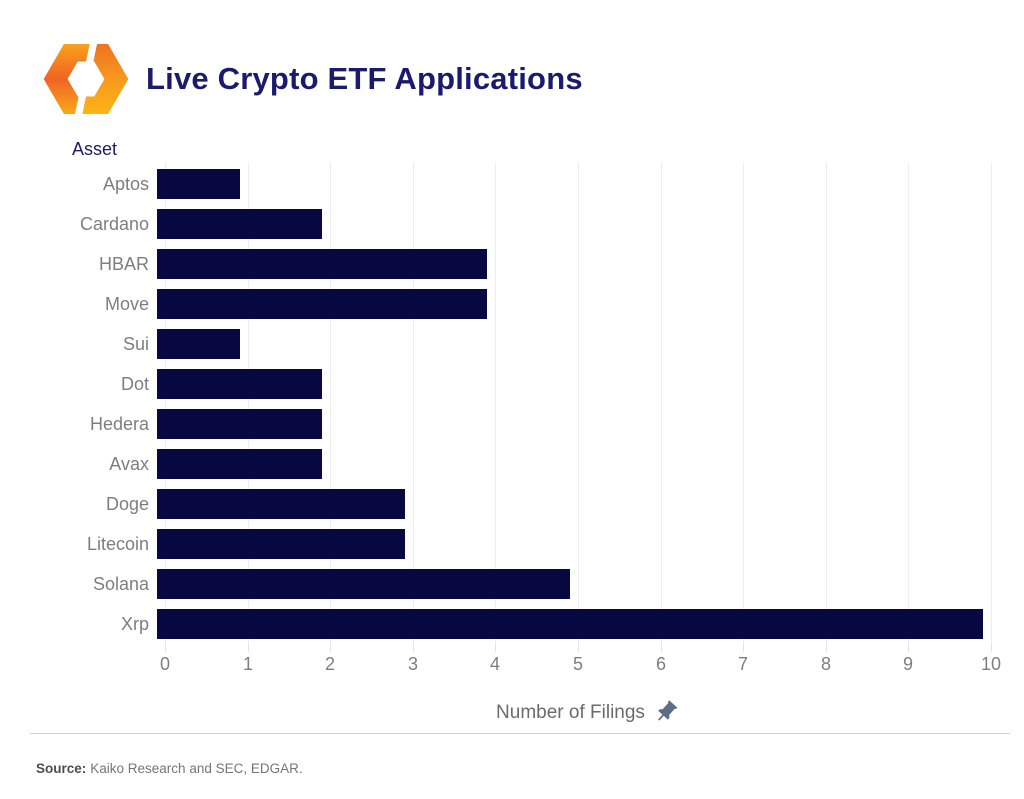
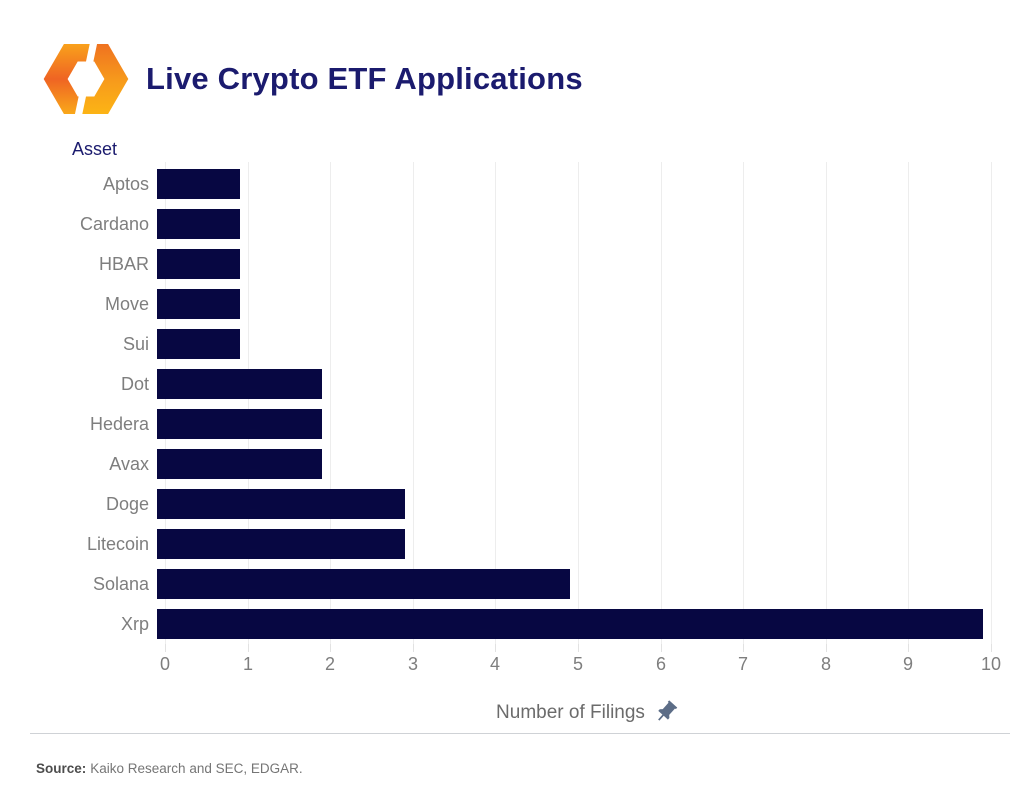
Cardano: 2 -> 1
HBAR: 4 -> 1
Move: 4 -> 1
